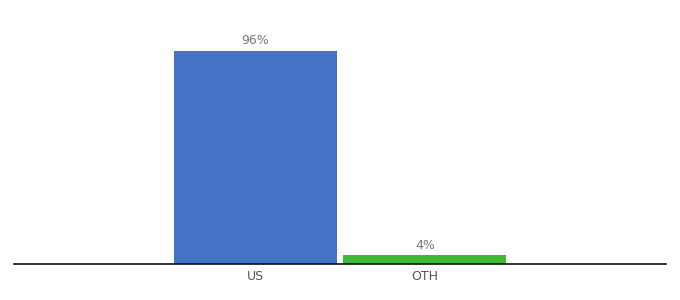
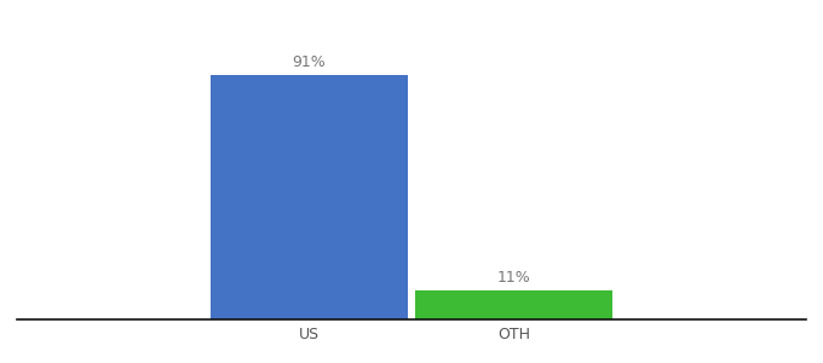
US: 96% -> 91%
OTH: 4% -> 11%
